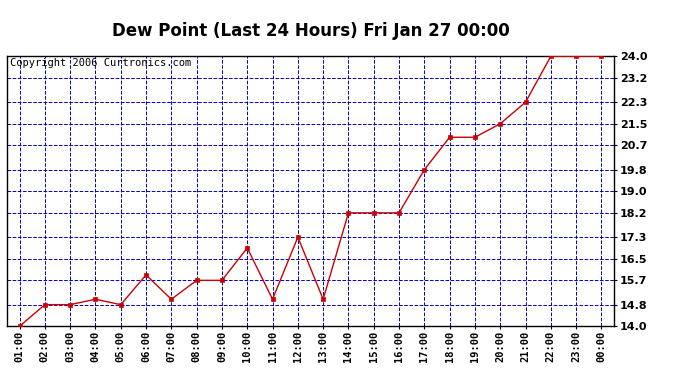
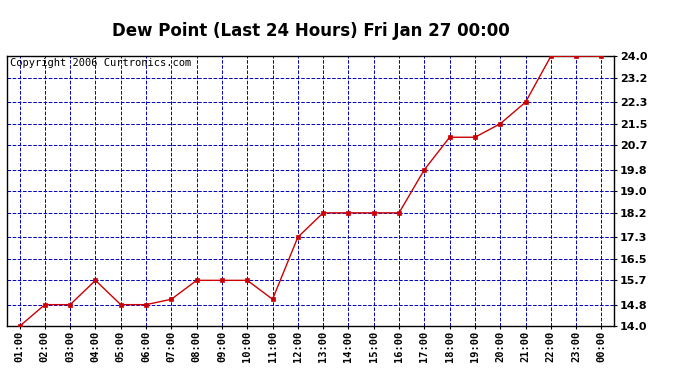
04:00: 15.0 -> 15.7
06:00: 15.9 -> 14.8
10:00: 16.9 -> 15.7
13:00: 15.0 -> 18.2
